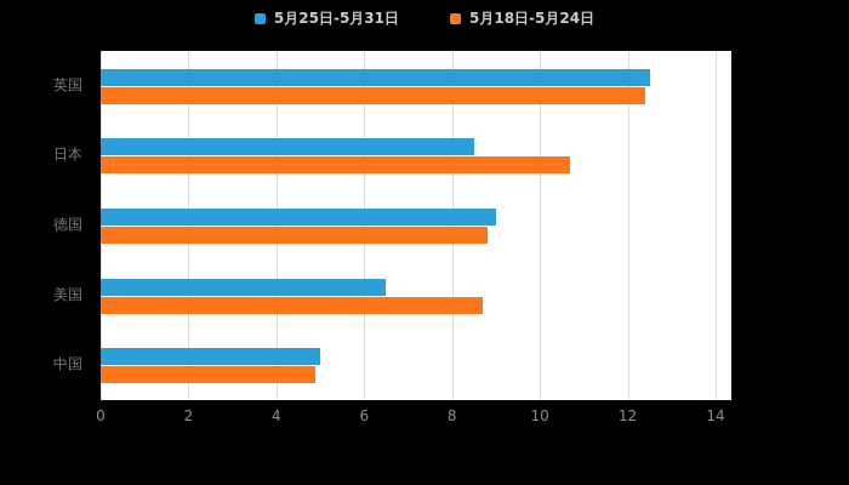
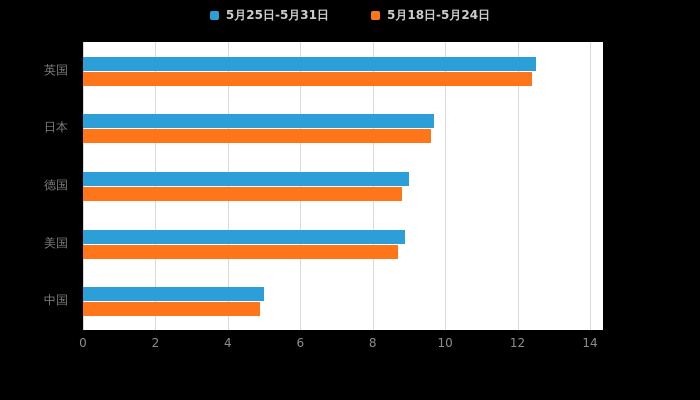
5月25日-5月31日/日本: 8.5 -> 9.7
5月18日-5月24日/日本: 10.7 -> 9.6
5月25日-5月31日/美国: 6.5 -> 8.9
